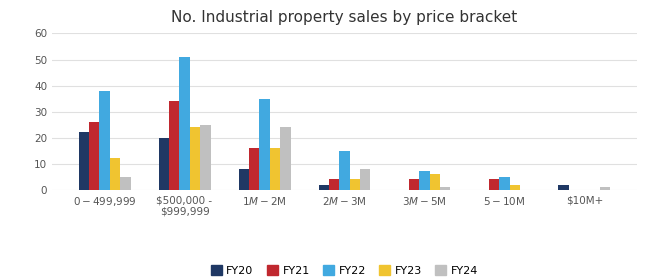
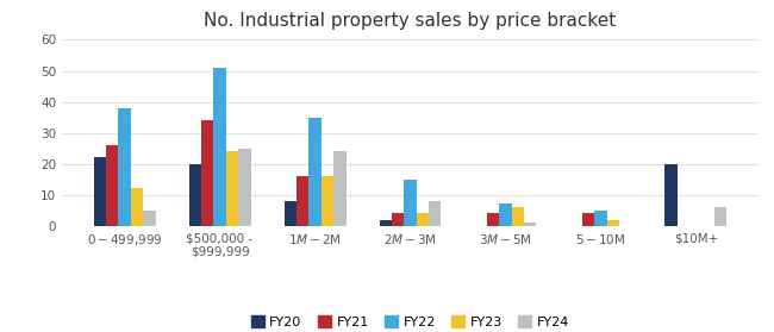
FY20/$10M+: 2 -> 20
FY24/$10M+: 1 -> 6
